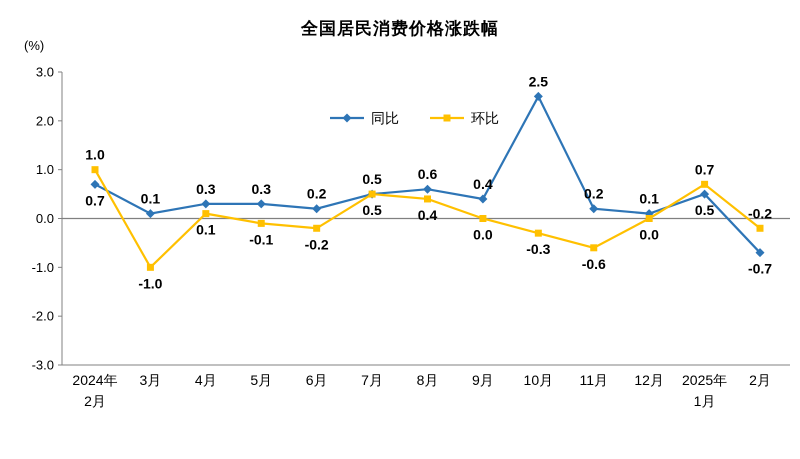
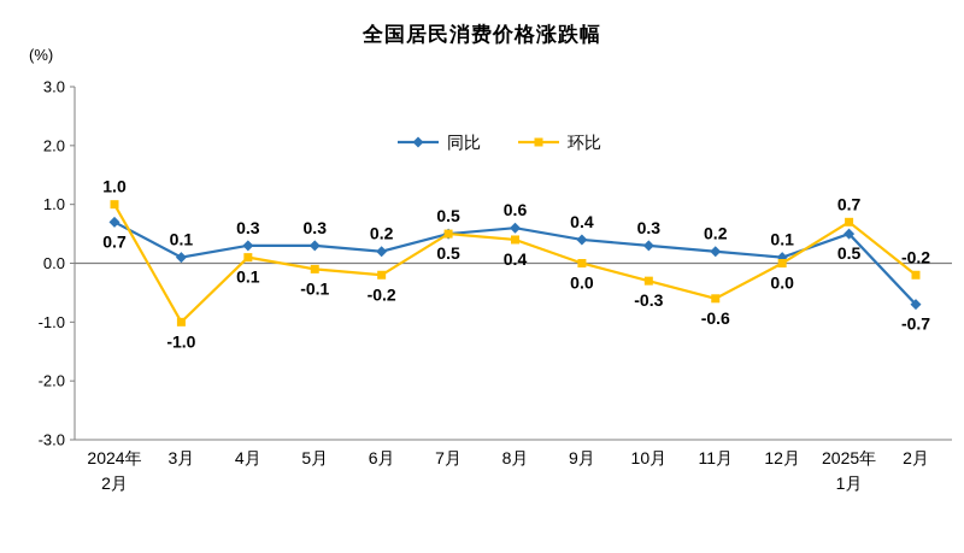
同比/10月: 2.5 -> 0.3
